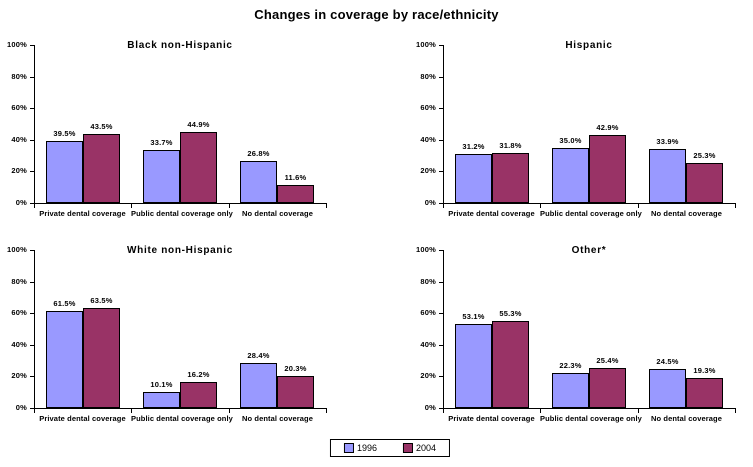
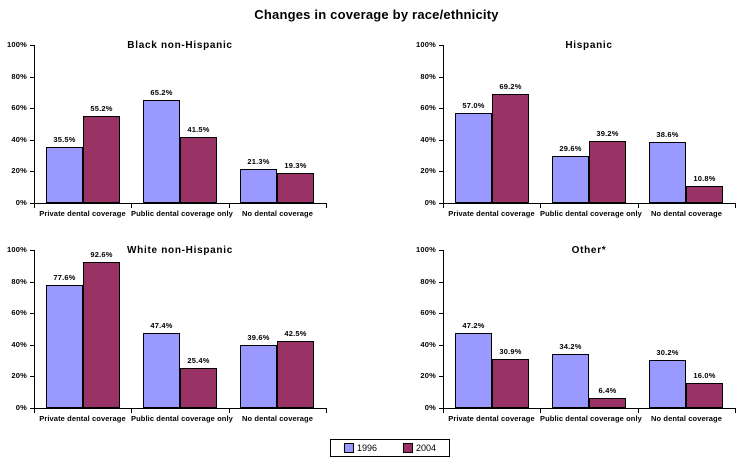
Black non-Hispanic/1996/Private dental coverage: 39.5% -> 35.5%
Black non-Hispanic/2004/Private dental coverage: 43.5% -> 55.2%
Black non-Hispanic/1996/Public dental coverage only: 33.7% -> 65.2%
Black non-Hispanic/2004/Public dental coverage only: 44.9% -> 41.5%
Black non-Hispanic/1996/No dental coverage: 26.8% -> 21.3%
Black non-Hispanic/2004/No dental coverage: 11.6% -> 19.3%
Hispanic/1996/Private dental coverage: 31.2% -> 57.0%
Hispanic/2004/Private dental coverage: 31.8% -> 69.2%
Hispanic/1996/Public dental coverage only: 35.0% -> 29.6%
Hispanic/2004/Public dental coverage only: 42.9% -> 39.2%
Hispanic/1996/No dental coverage: 33.9% -> 38.6%
Hispanic/2004/No dental coverage: 25.3% -> 10.8%
White non-Hispanic/1996/Private dental coverage: 61.5% -> 77.6%
White non-Hispanic/2004/Private dental coverage: 63.5% -> 92.6%
White non-Hispanic/1996/Public dental coverage only: 10.1% -> 47.4%
White non-Hispanic/2004/Public dental coverage only: 16.2% -> 25.4%
White non-Hispanic/1996/No dental coverage: 28.4% -> 39.6%
White non-Hispanic/2004/No dental coverage: 20.3% -> 42.5%
Other*/1996/Private dental coverage: 53.1% -> 47.2%
Other*/2004/Private dental coverage: 55.3% -> 30.9%
Other*/1996/Public dental coverage only: 22.3% -> 34.2%
Other*/2004/Public dental coverage only: 25.4% -> 6.4%
Other*/1996/No dental coverage: 24.5% -> 30.2%
Other*/2004/No dental coverage: 19.3% -> 16.0%
